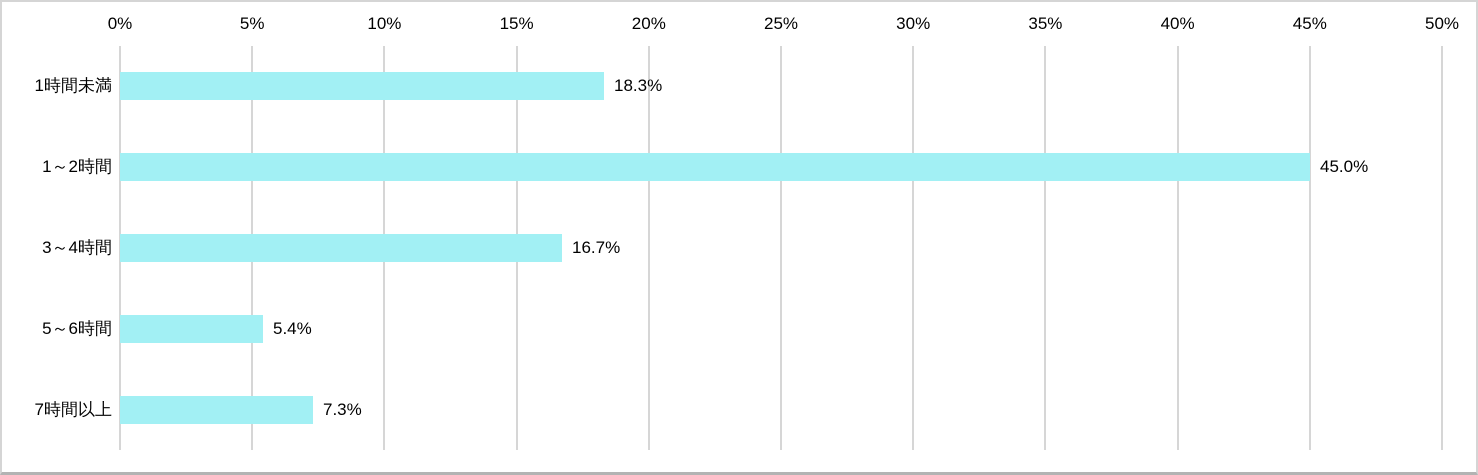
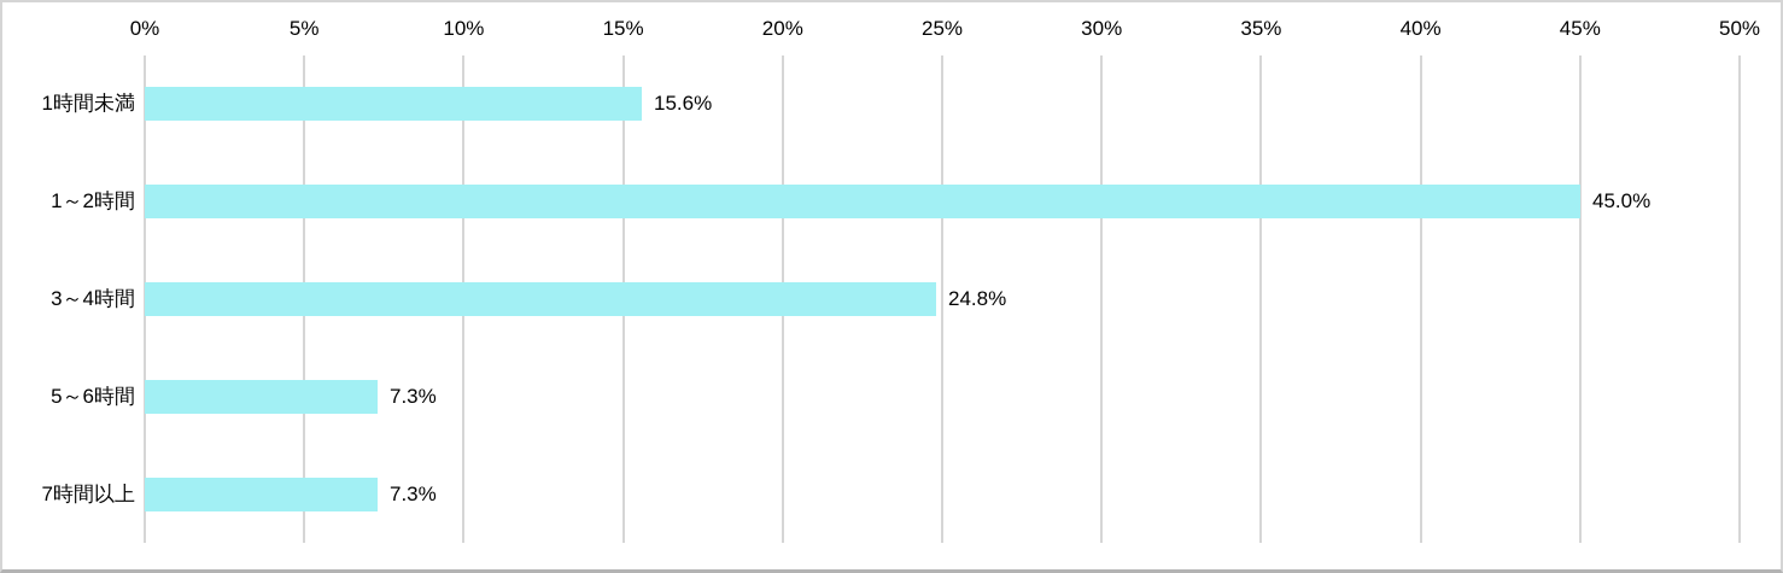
1時間未満: 18.3% -> 15.6%
3～4時間: 16.7% -> 24.8%
5～6時間: 5.4% -> 7.3%
